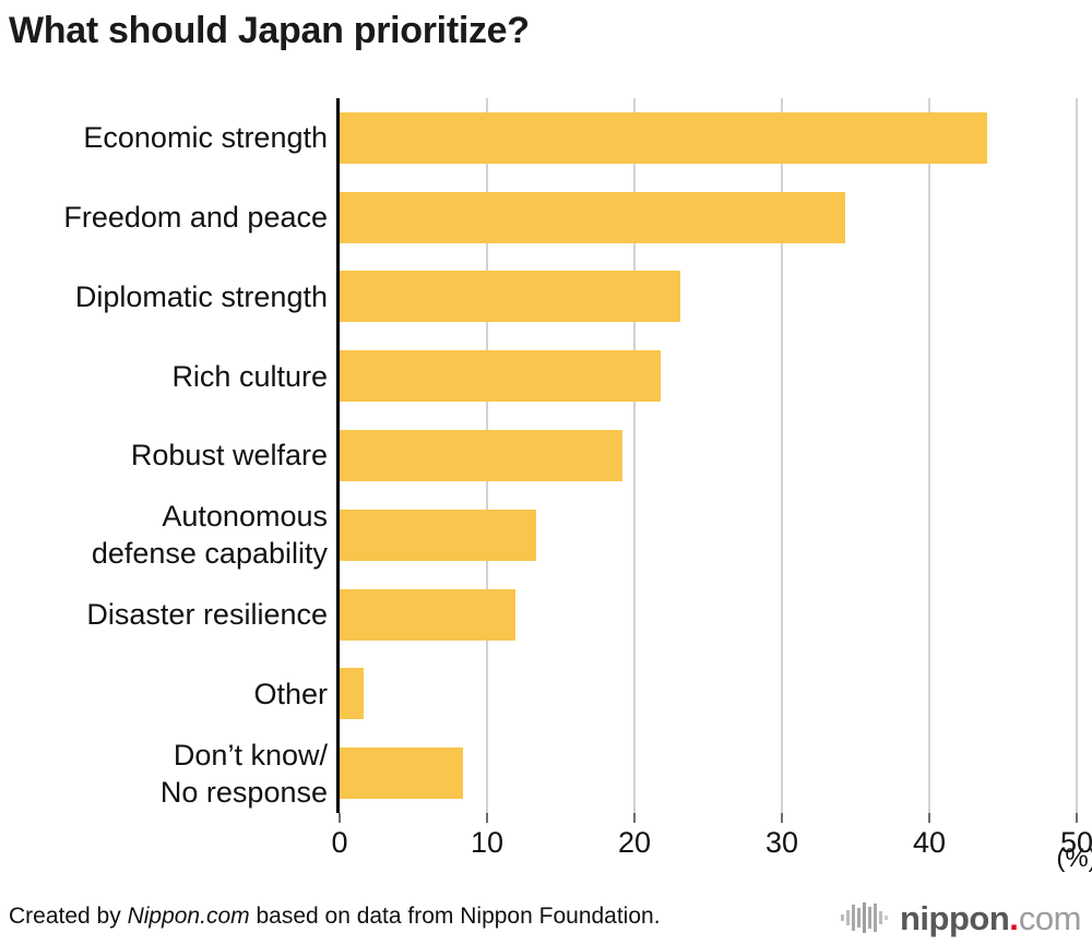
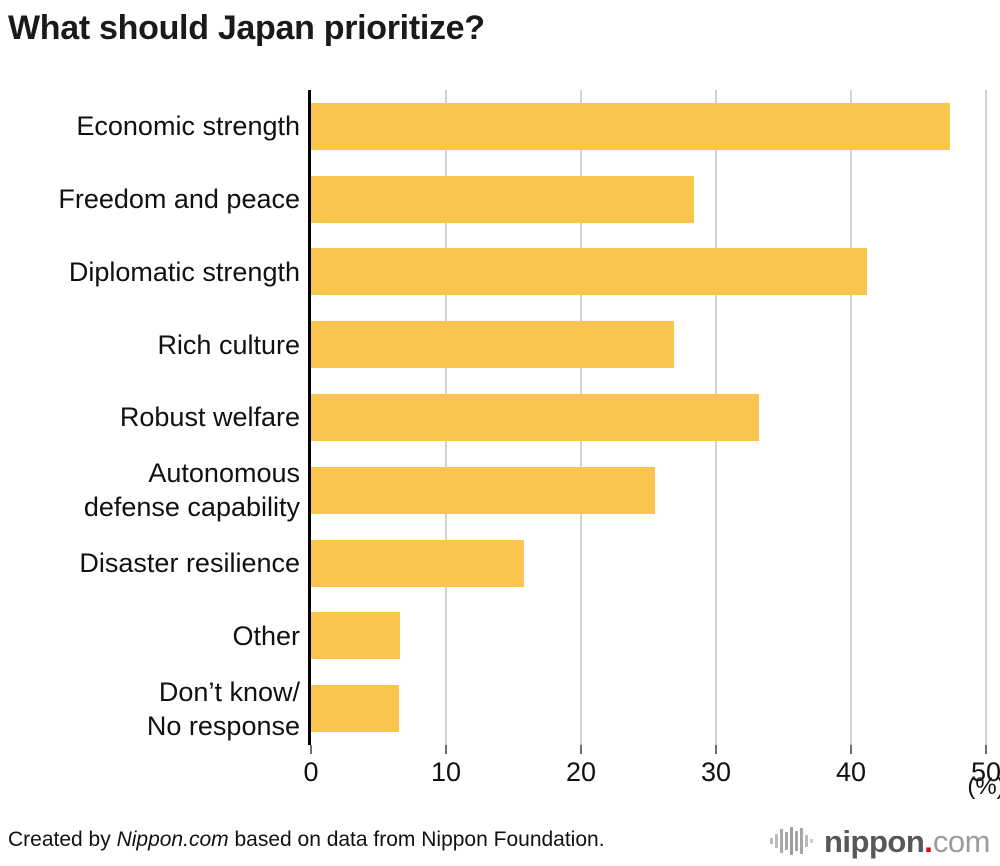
Economic strength: 43.9 -> 47.3
Freedom and peace: 34.3 -> 28.4
Diplomatic strength: 23.1 -> 41.2
Rich culture: 21.8 -> 26.9
Robust welfare: 19.2 -> 33.2
Autonomous defense capability: 13.3 -> 25.5
Disaster resilience: 11.9 -> 15.8
Other: 1.6 -> 6.6
Don’t know/No response: 8.4 -> 6.5
